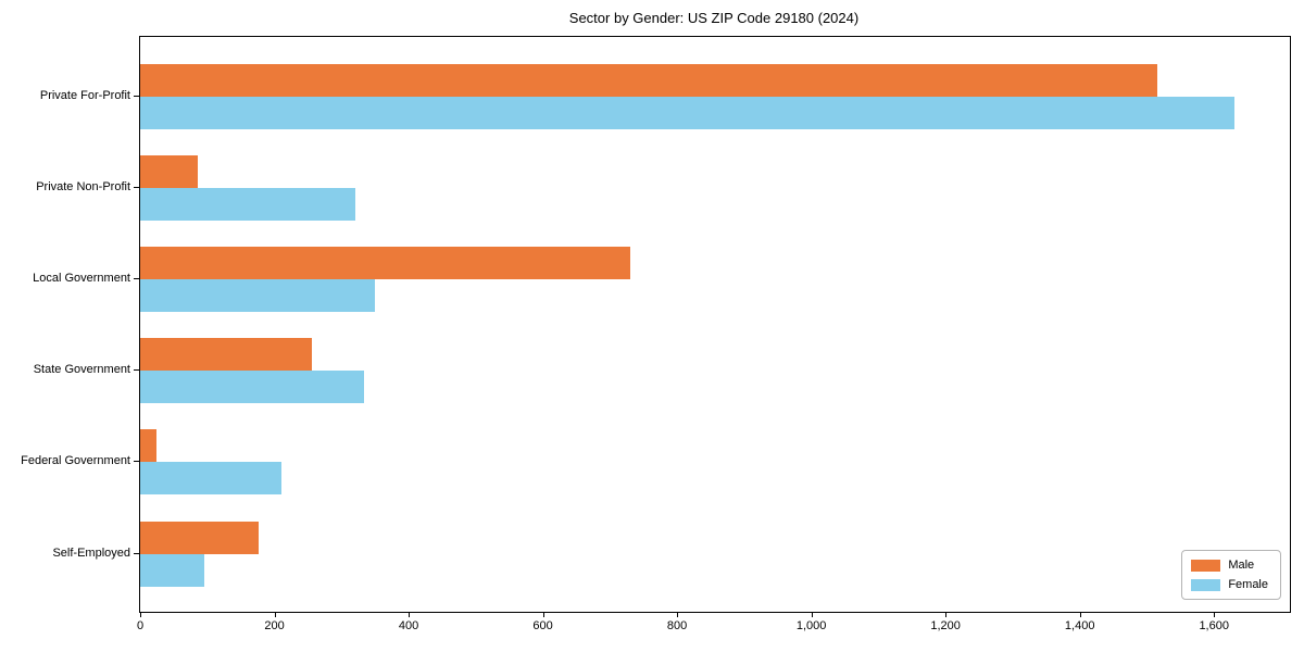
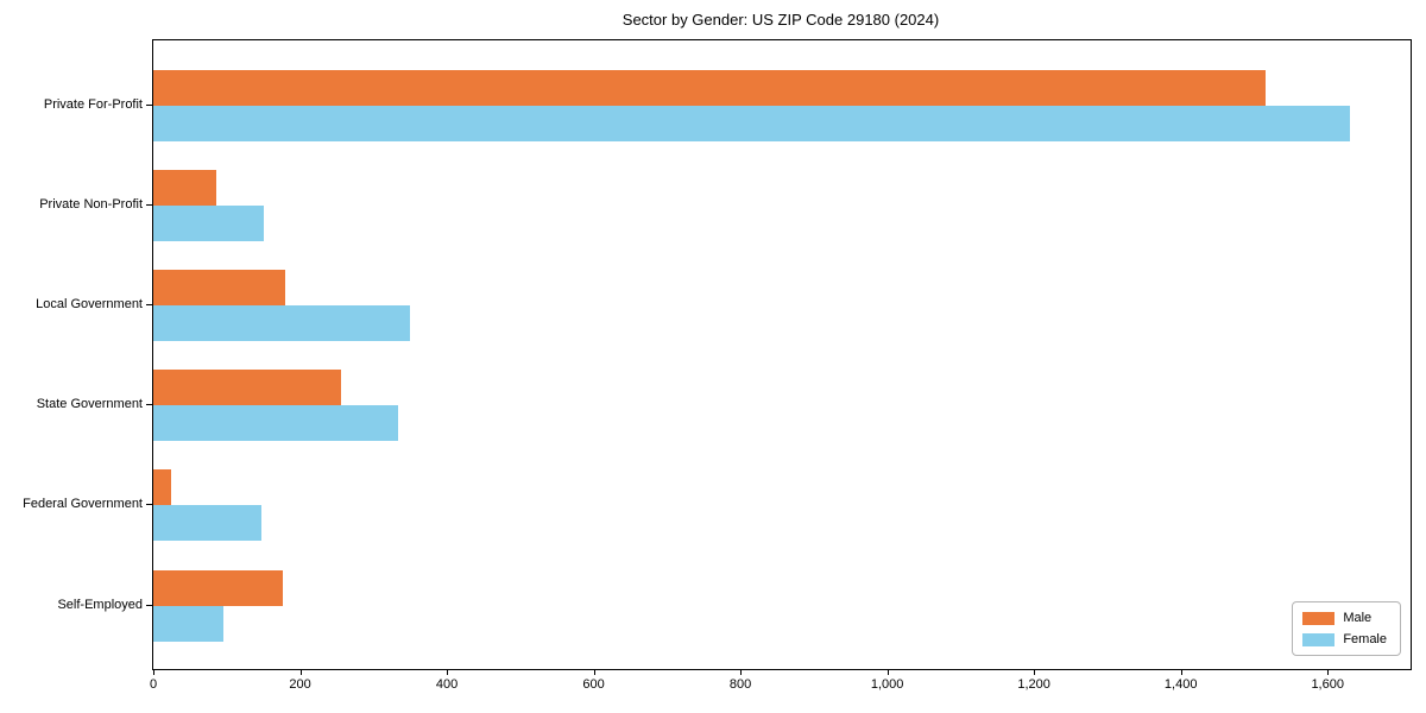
Female/Private Non-Profit: 320 -> 150
Male/Local Government: 730 -> 180
Female/Federal Government: 210 -> 150
